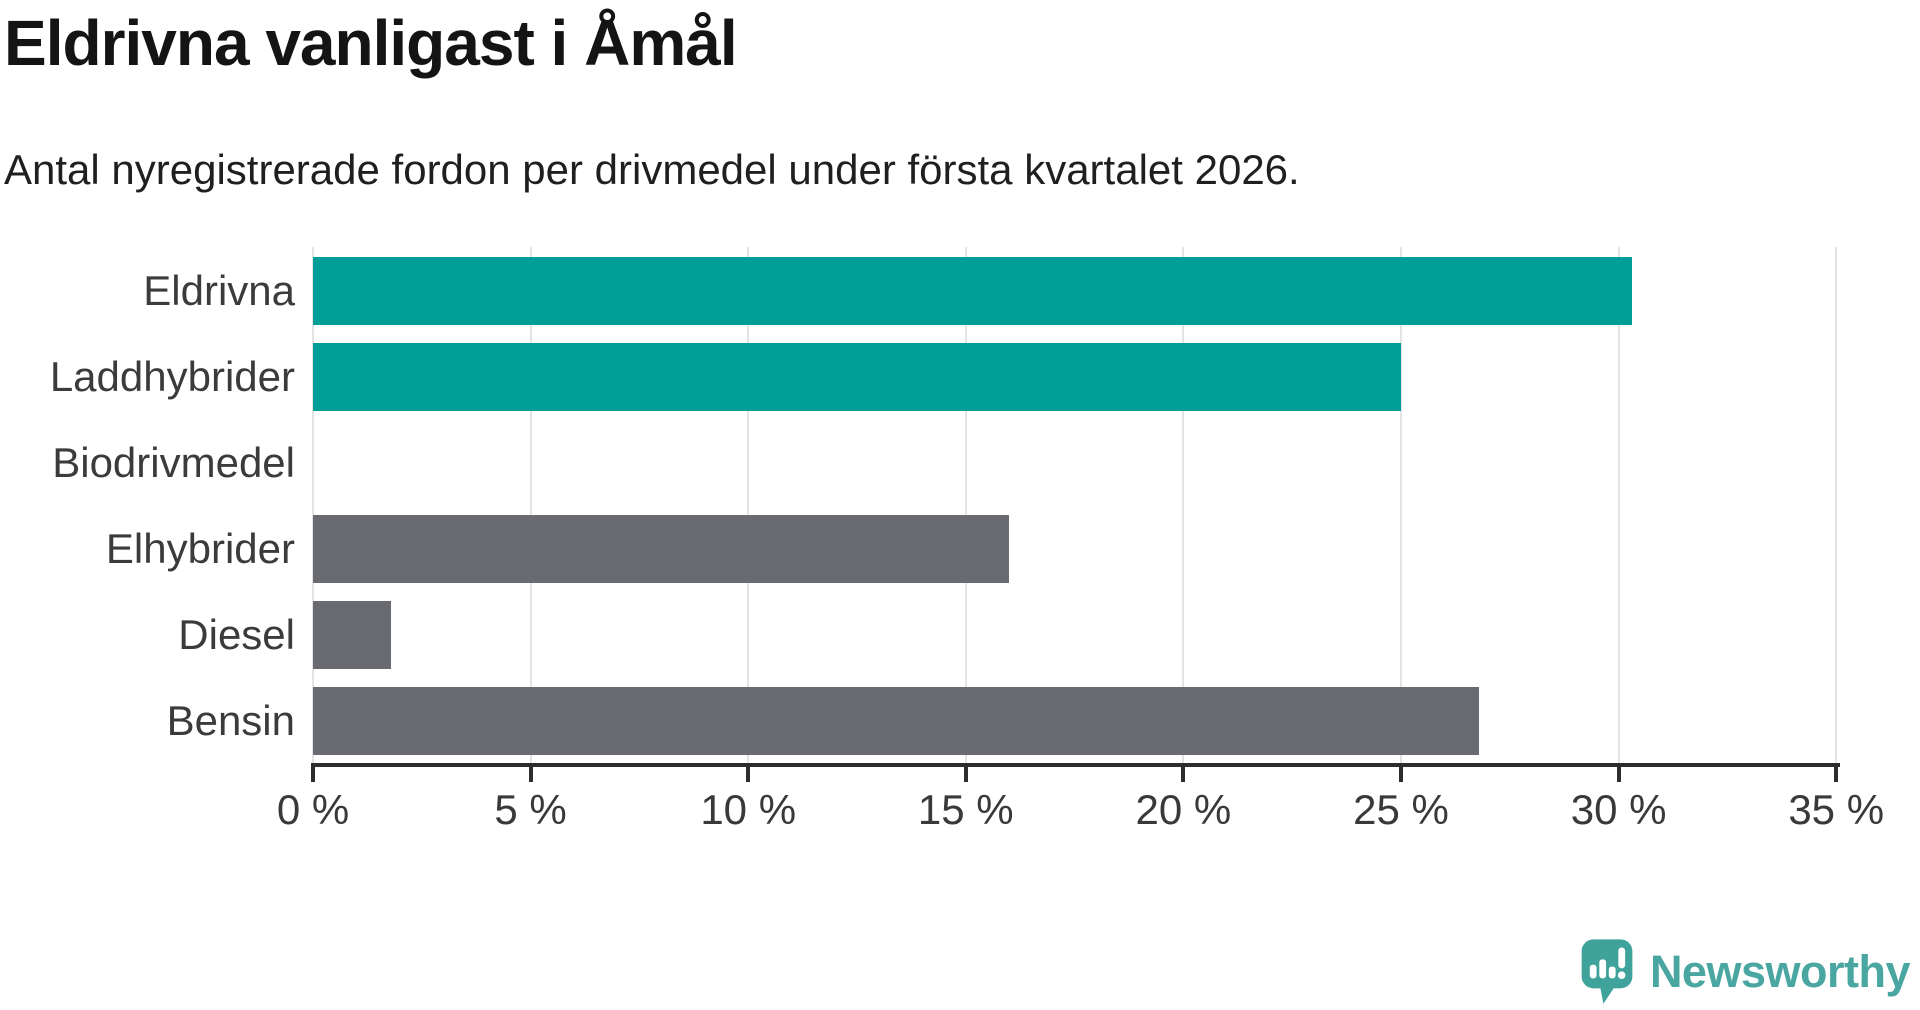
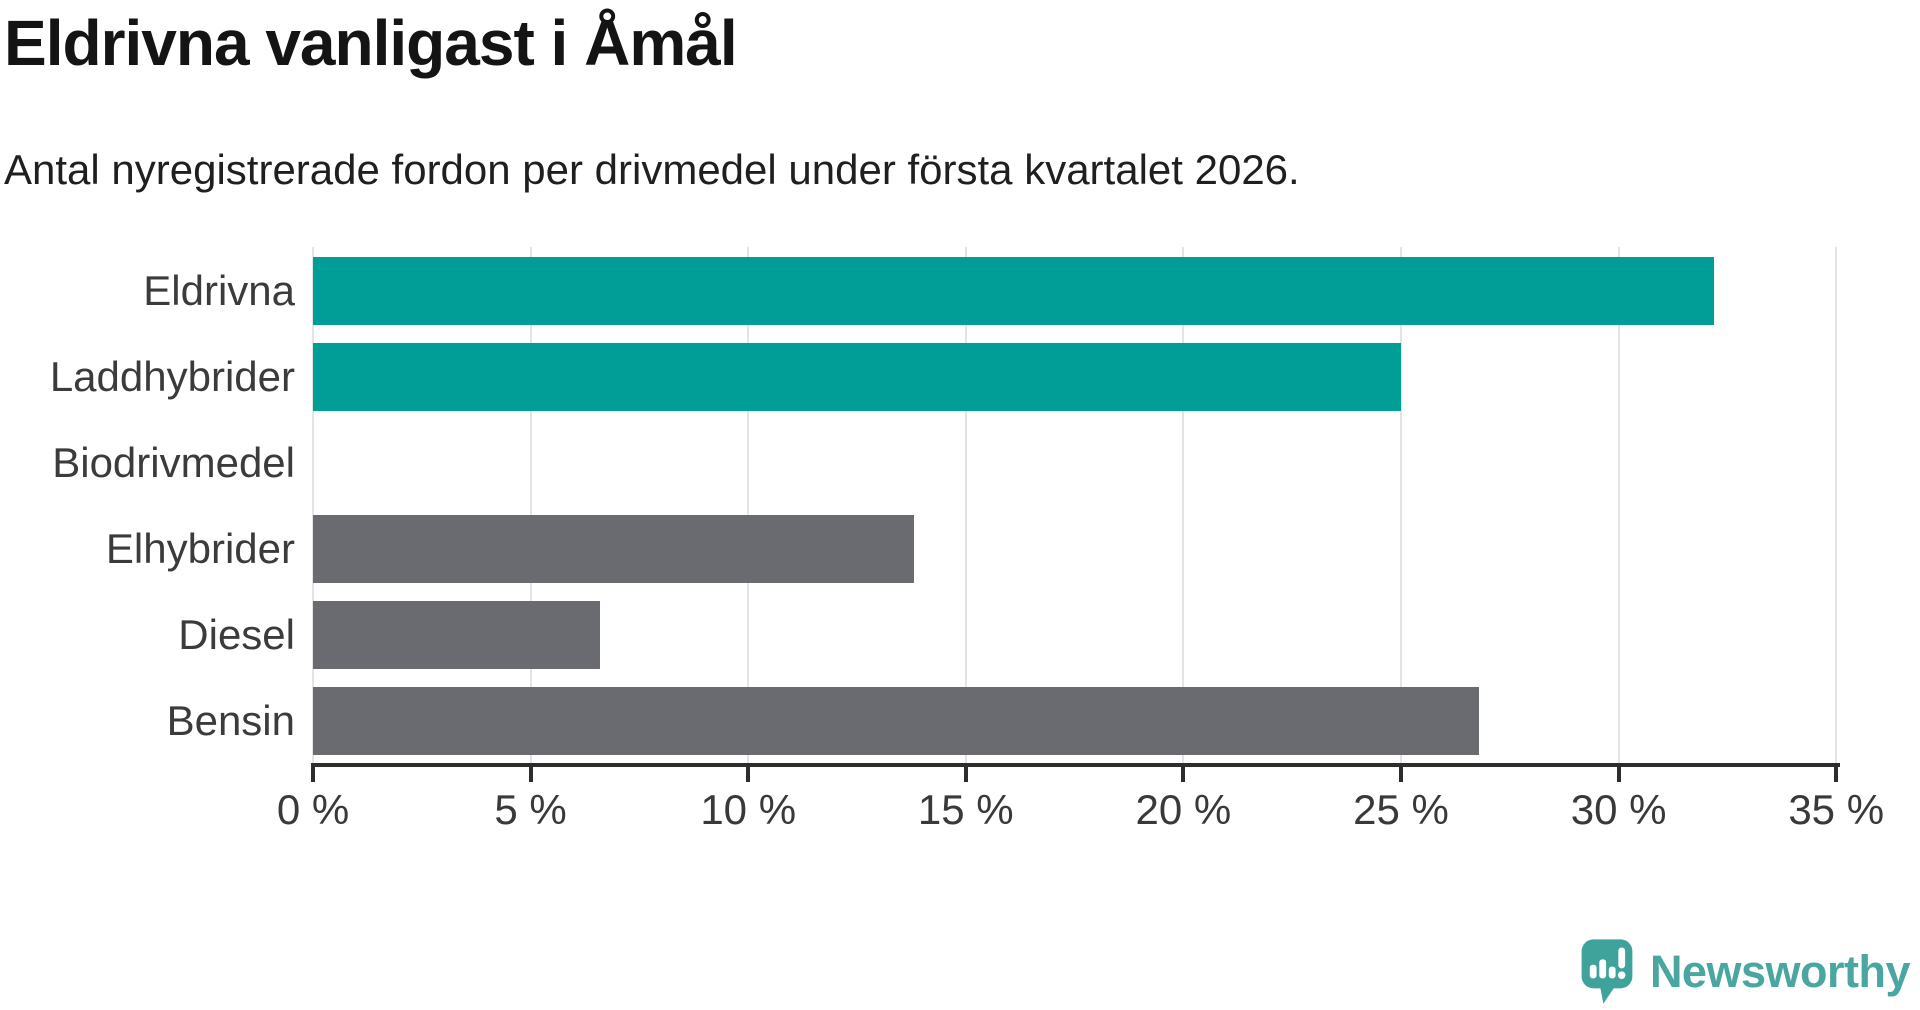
Eldrivna: 30.3% -> 32.2%
Elhybrider: 16.0% -> 13.8%
Diesel: 1.8% -> 6.6%
